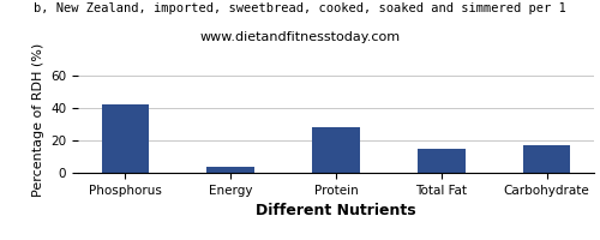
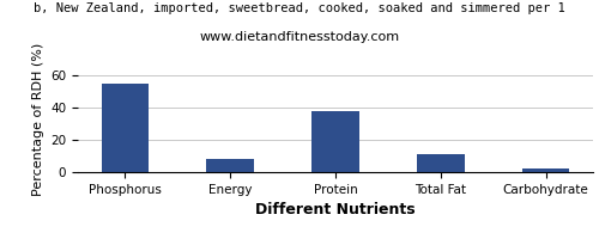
Phosphorus: 42 -> 55
Energy: 4 -> 8
Protein: 28 -> 38
Total Fat: 15 -> 11
Carbohydrate: 17 -> 2
